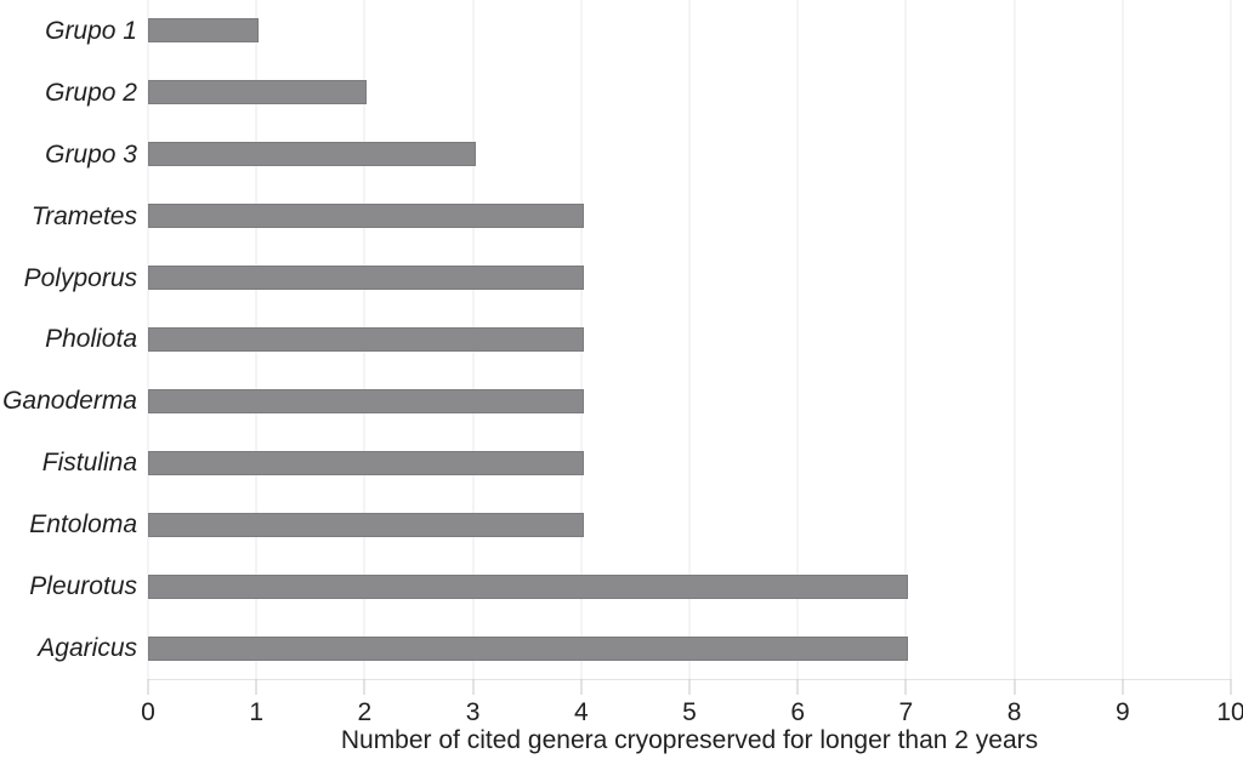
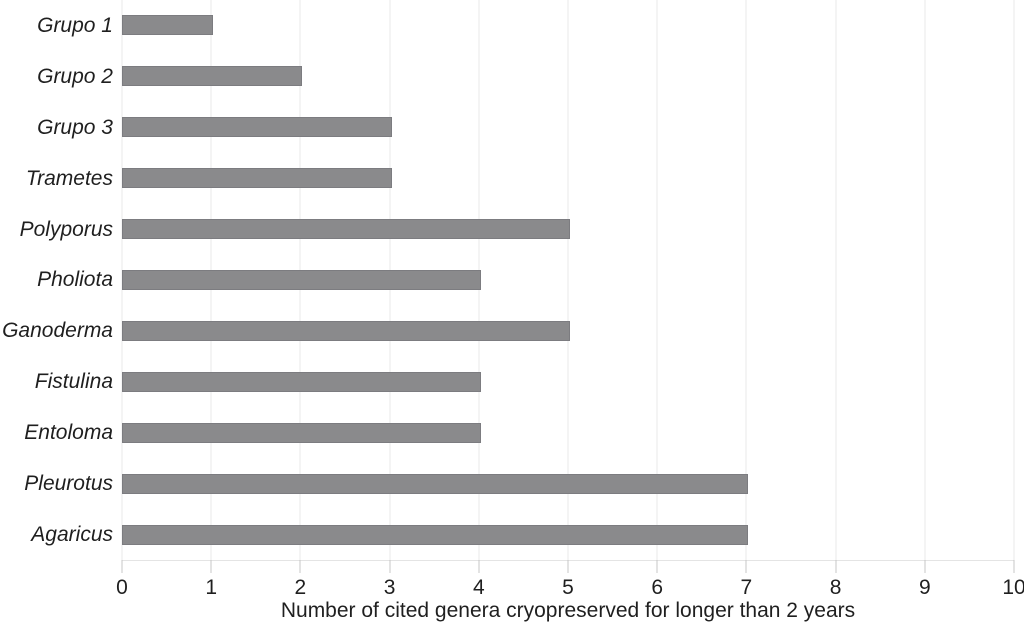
Trametes: 4 -> 3
Polyporus: 4 -> 5
Ganoderma: 4 -> 5
